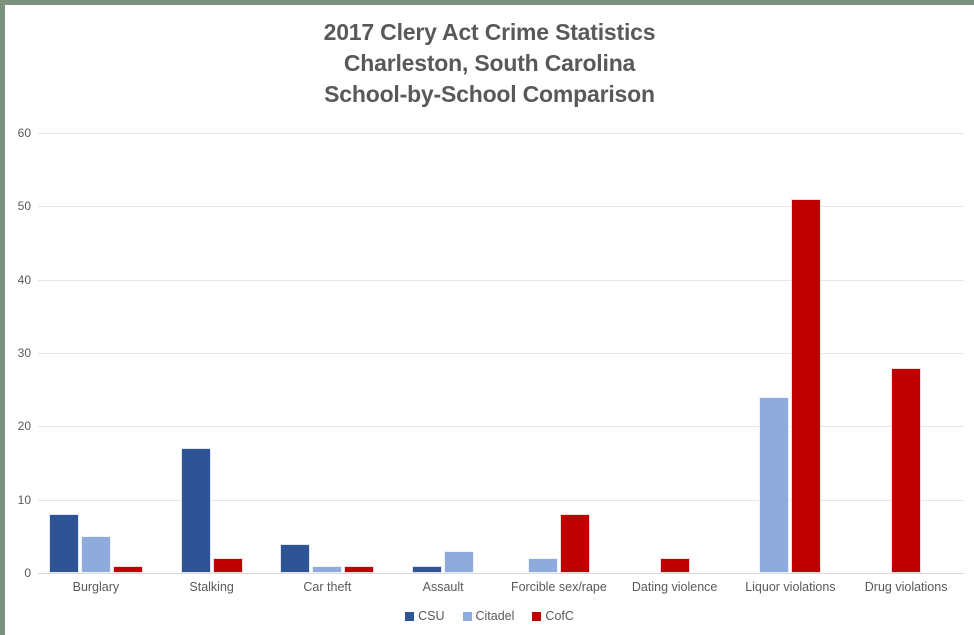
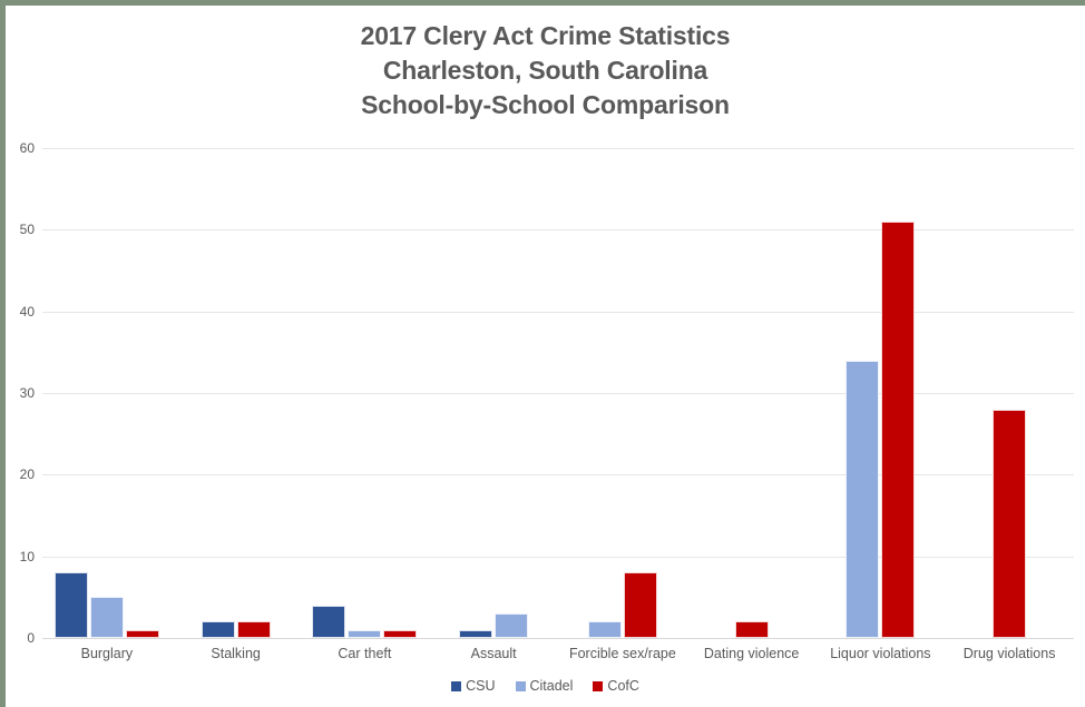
CSU/Stalking: 17 -> 2
Citadel/Liquor violations: 24 -> 34
